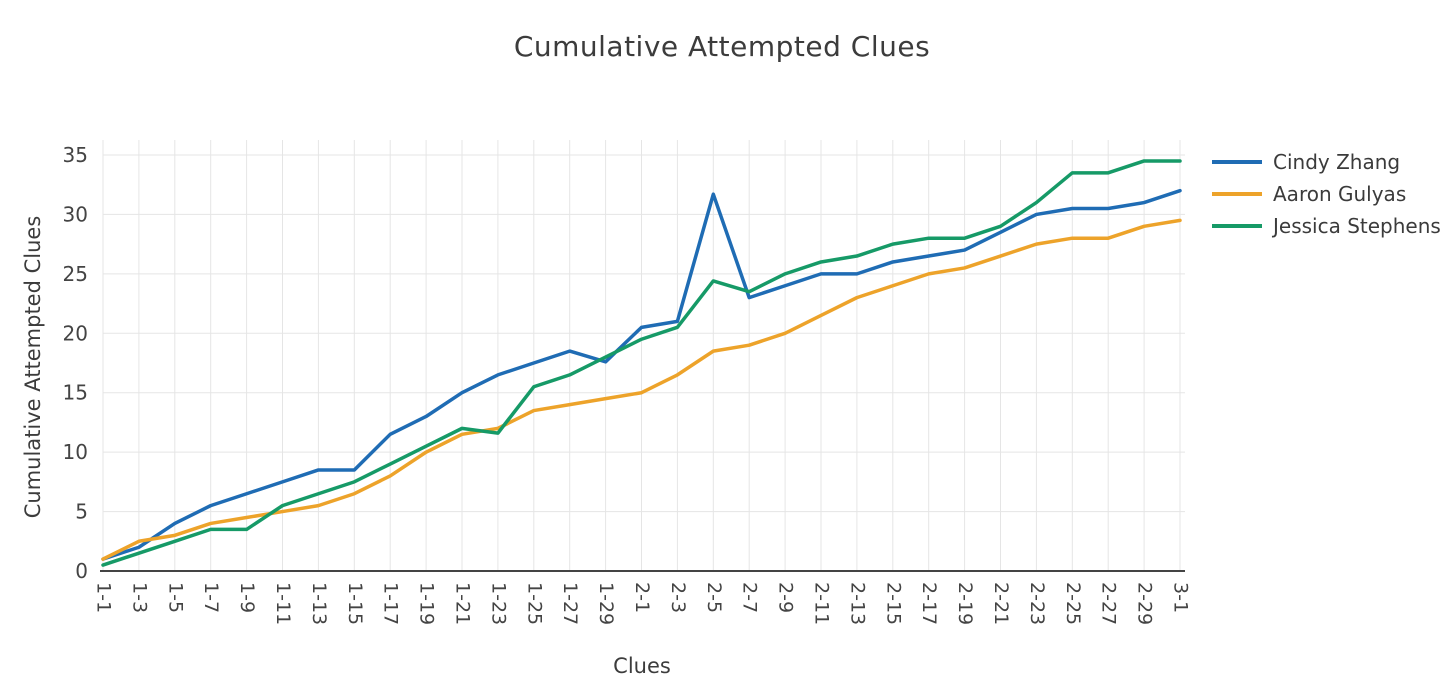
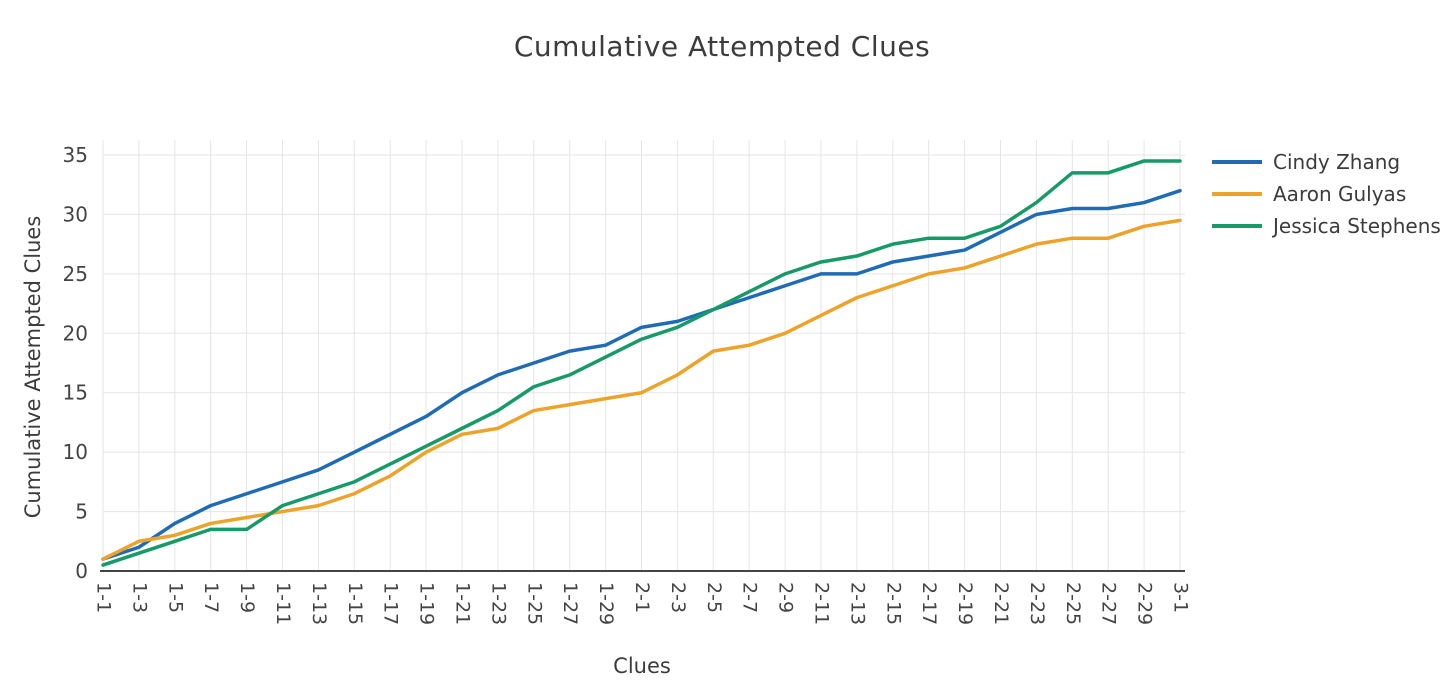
Cindy Zhang/1-15: 8.5 -> 10.0
Jessica Stephens/1-23: 11.6 -> 13.5
Cindy Zhang/1-29: 17.6 -> 19.0
Cindy Zhang/2-5: 31.7 -> 22.0
Jessica Stephens/2-5: 24.4 -> 22.0
